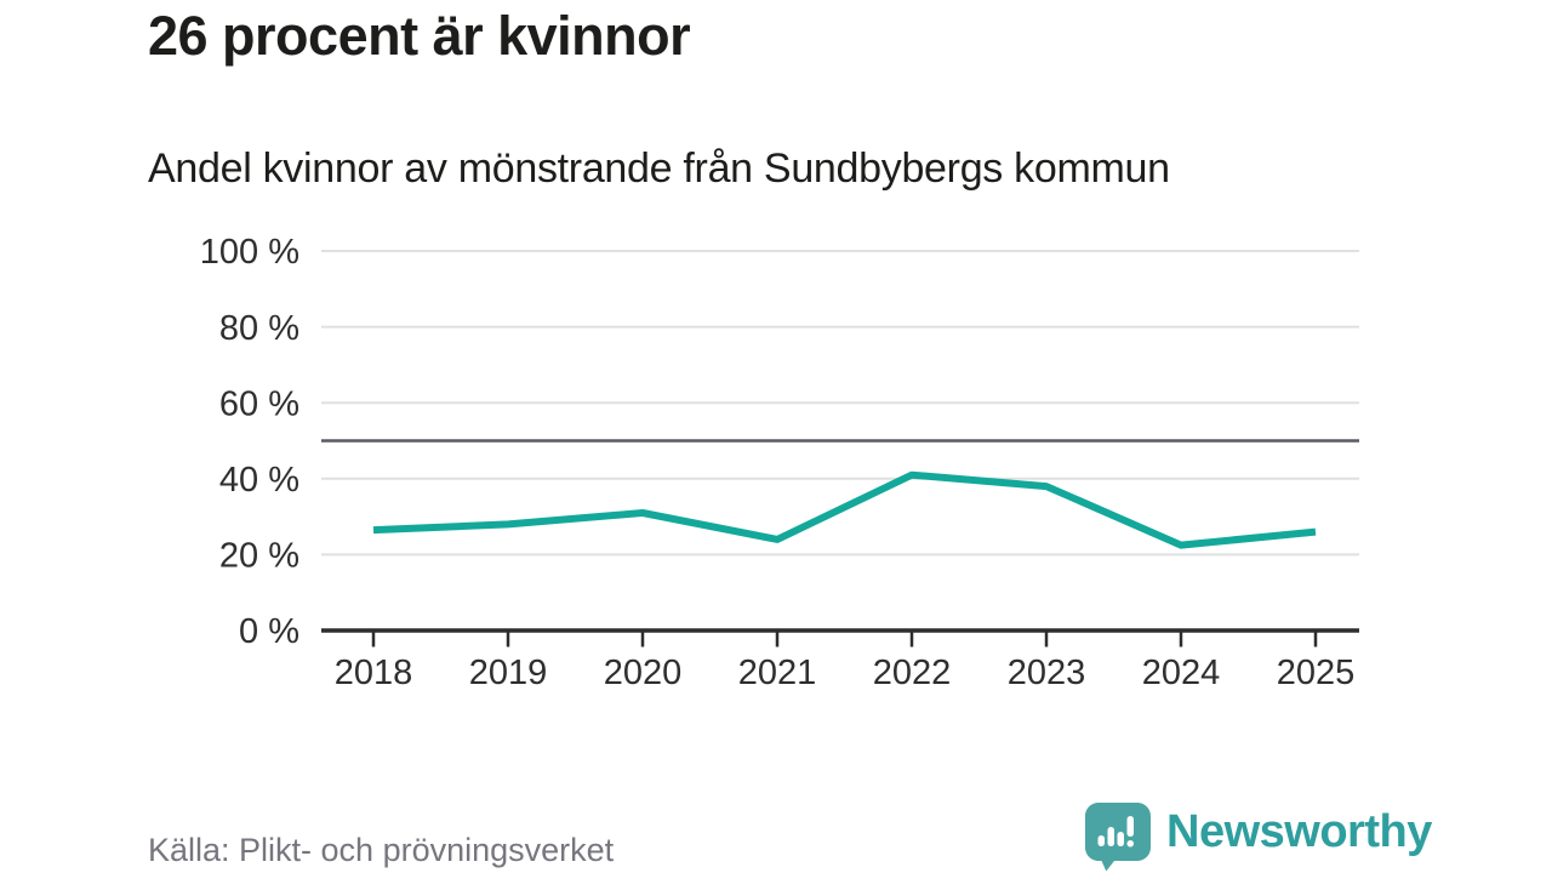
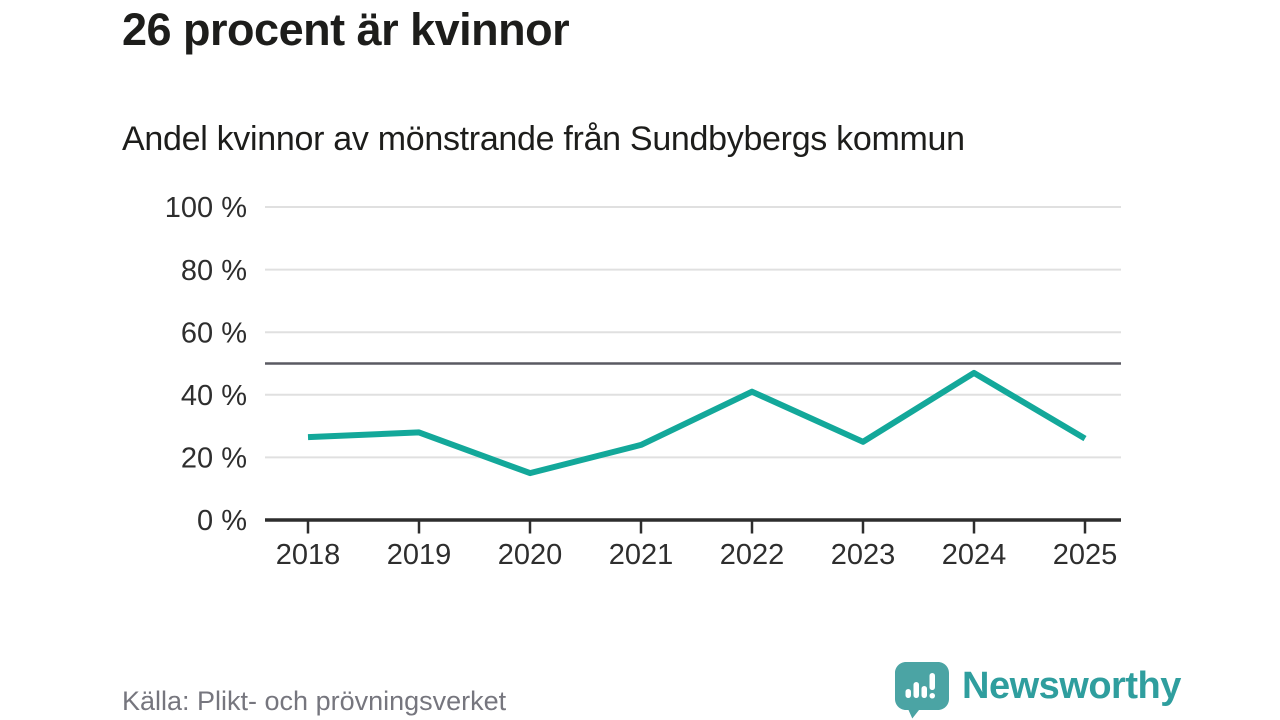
2020: 31% -> 15%
2023: 38% -> 25%
2024: 22% -> 47%
